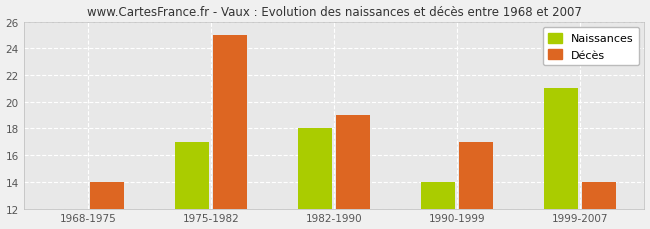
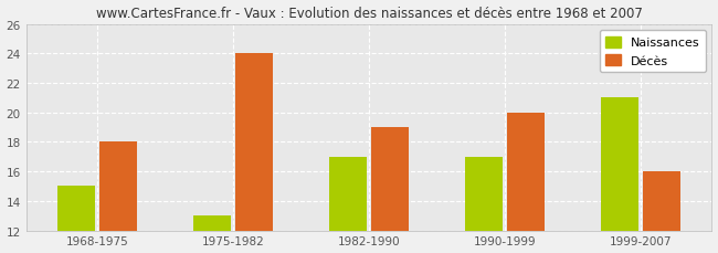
Naissances/1968-1975: 12 -> 15
Décès/1968-1975: 14 -> 18
Naissances/1975-1982: 17 -> 13
Décès/1975-1982: 25 -> 24
Naissances/1982-1990: 18 -> 17
Naissances/1990-1999: 14 -> 17
Décès/1990-1999: 17 -> 20
Décès/1999-2007: 14 -> 16
